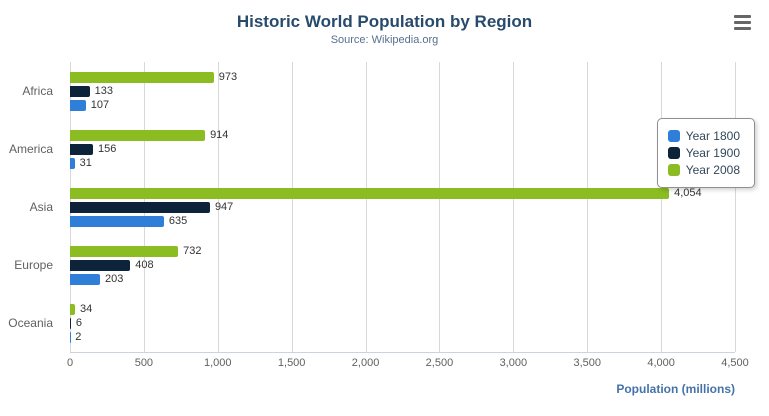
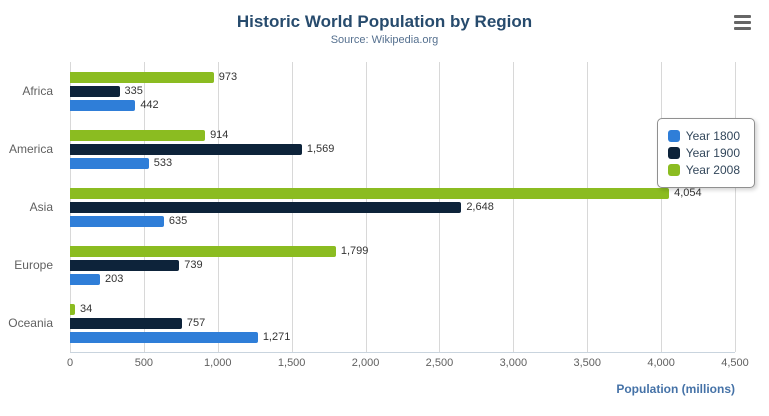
Year 1800/Africa: 107 -> 442
Year 1900/Africa: 133 -> 335
Year 1800/America: 31 -> 533
Year 1900/America: 156 -> 1,569
Year 1900/Asia: 947 -> 2,648
Year 1900/Europe: 408 -> 739
Year 2008/Europe: 732 -> 1,799
Year 1800/Oceania: 2 -> 1,271
Year 1900/Oceania: 6 -> 757
